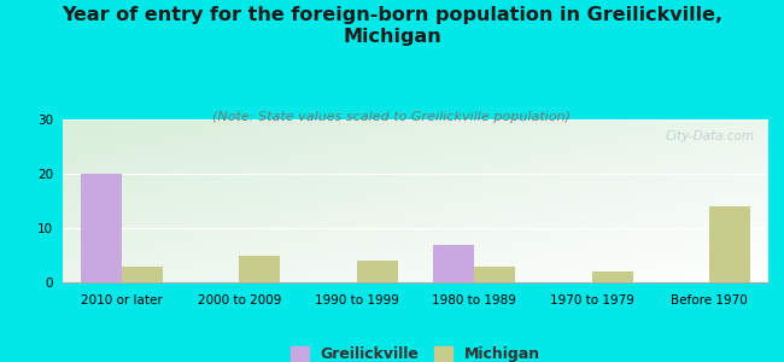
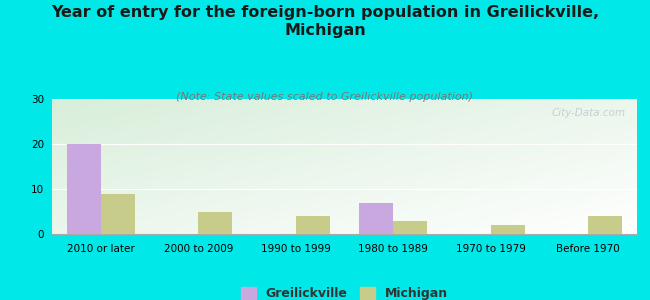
Michigan/2010 or later: 3 -> 9
Michigan/Before 1970: 14 -> 4
